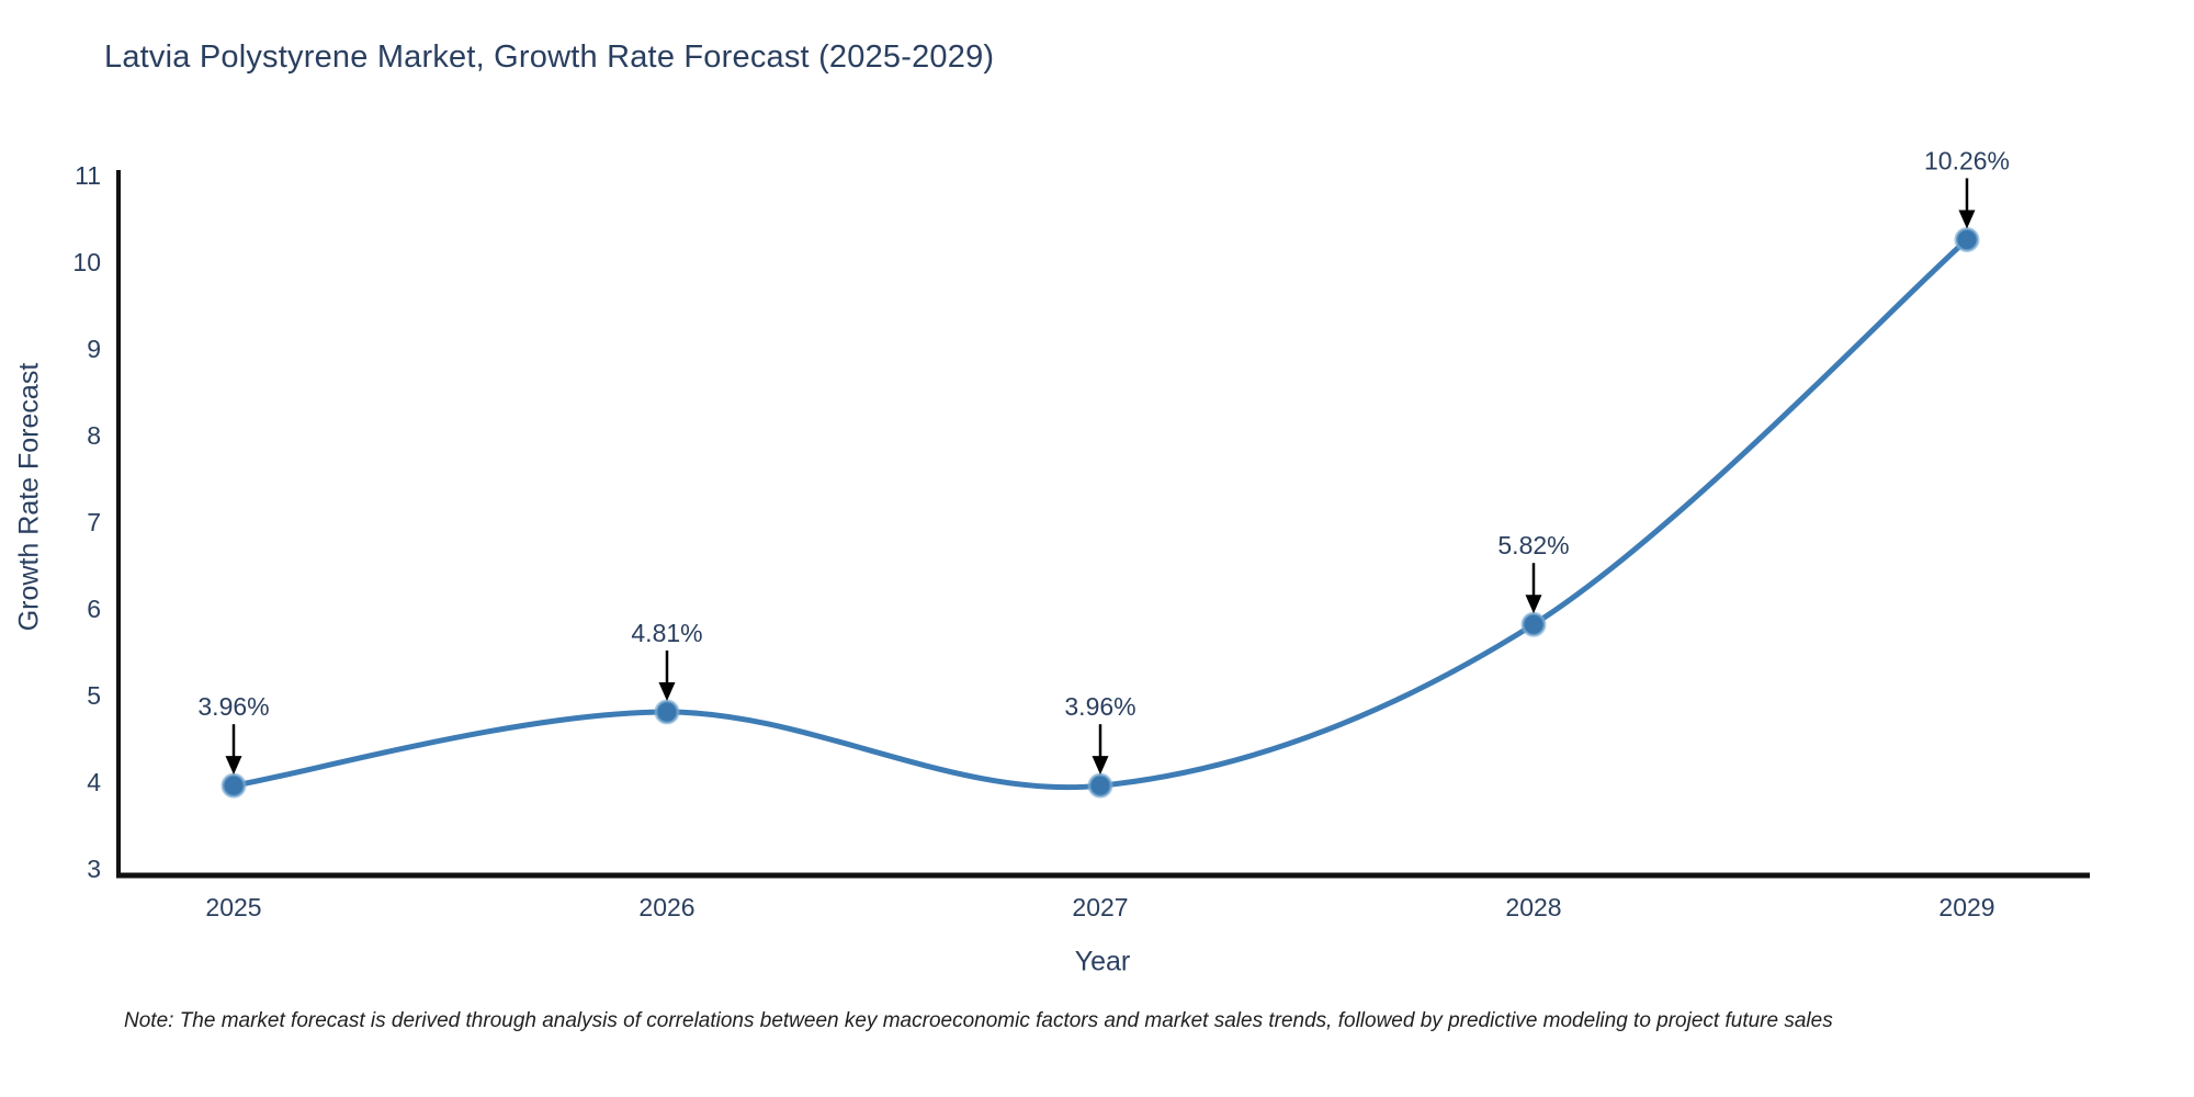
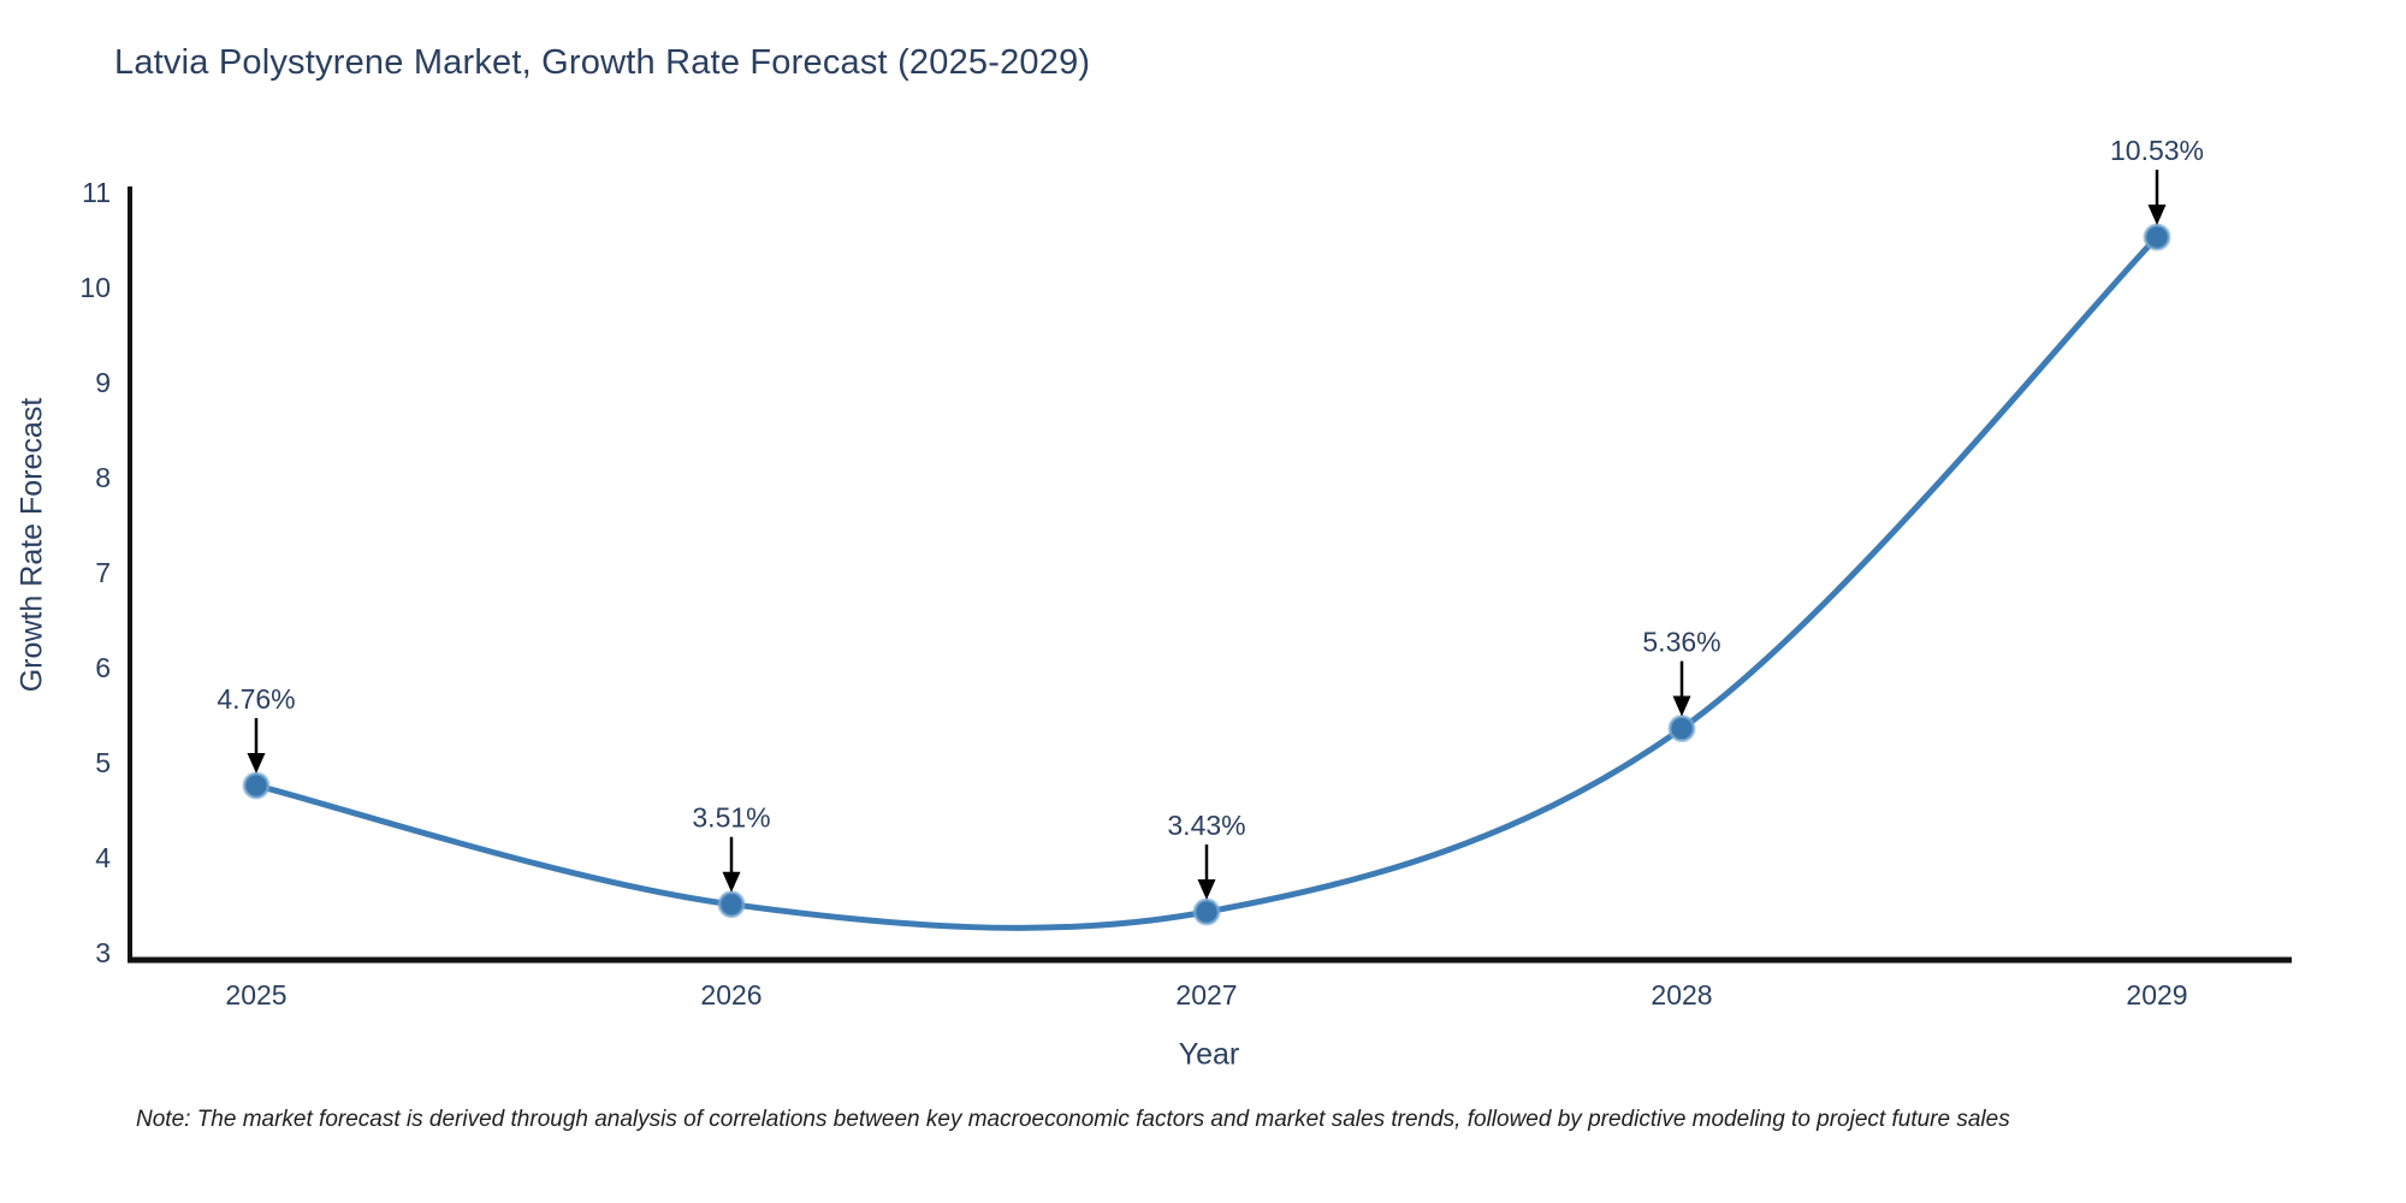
2025: 3.96% -> 4.76%
2026: 4.81% -> 3.51%
2027: 3.96% -> 3.43%
2028: 5.82% -> 5.36%
2029: 10.26% -> 10.53%
